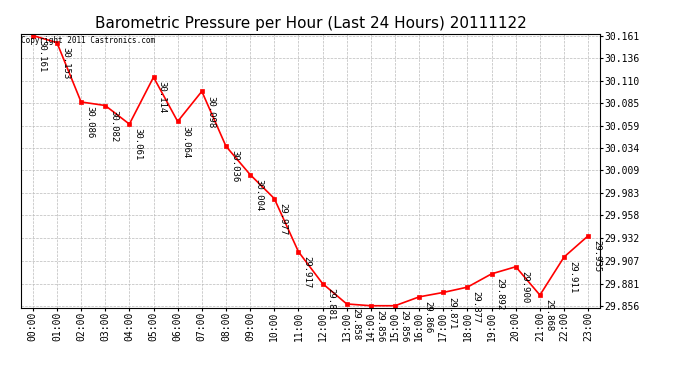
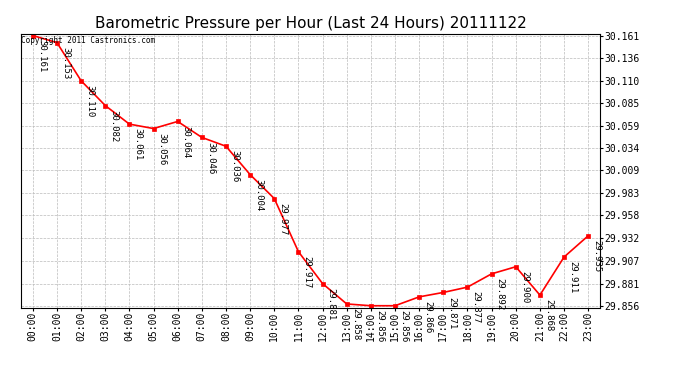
02:00: 30.086 -> 30.110
05:00: 30.114 -> 30.056
07:00: 30.098 -> 30.046
